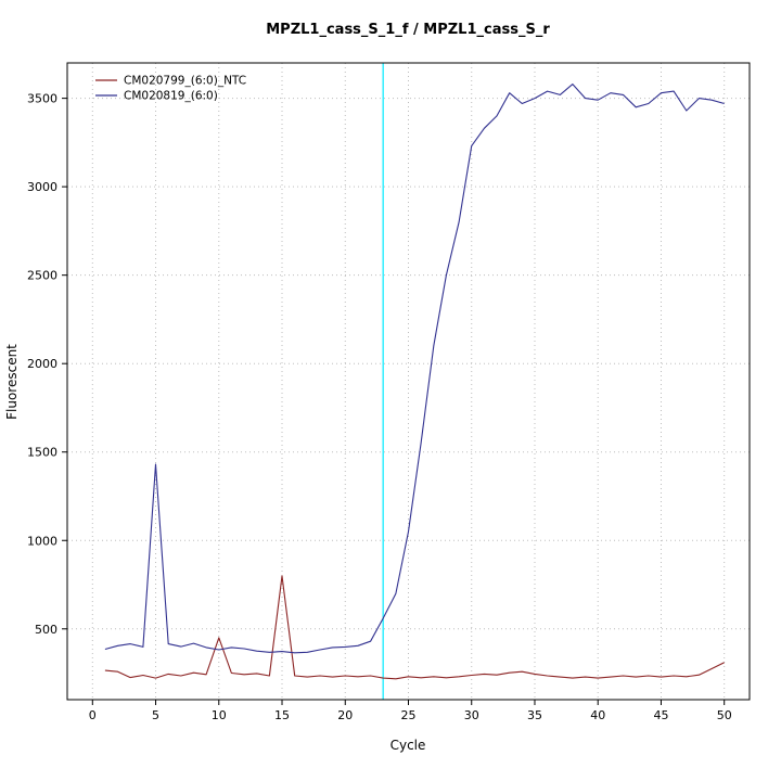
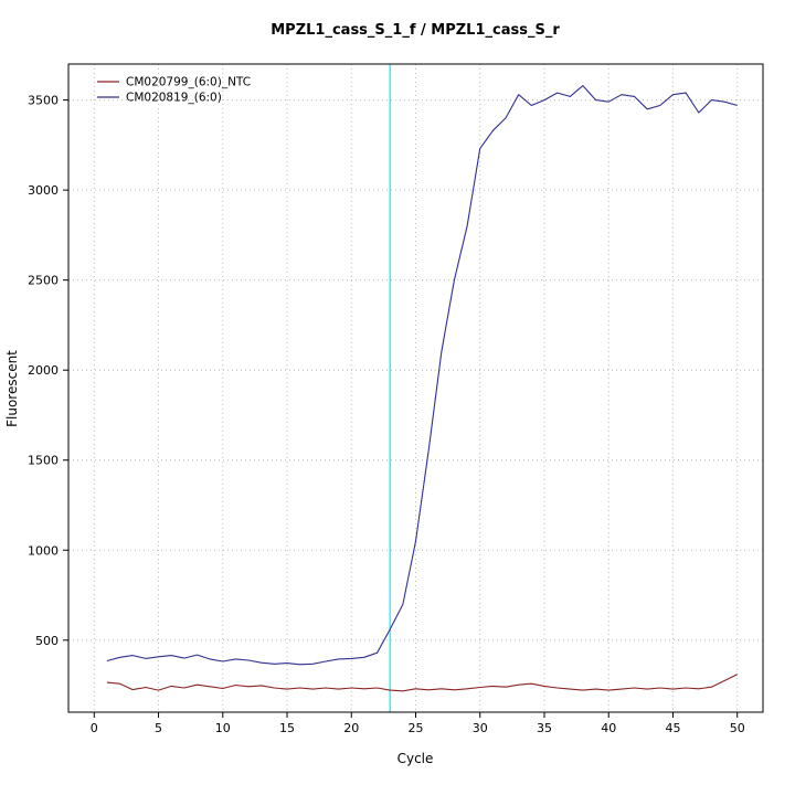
CM020819_(6:0)/5: 1430 -> 410
CM020799_(6:0)_NTC/10: 450 -> 230
CM020799_(6:0)_NTC/15: 800 -> 230
